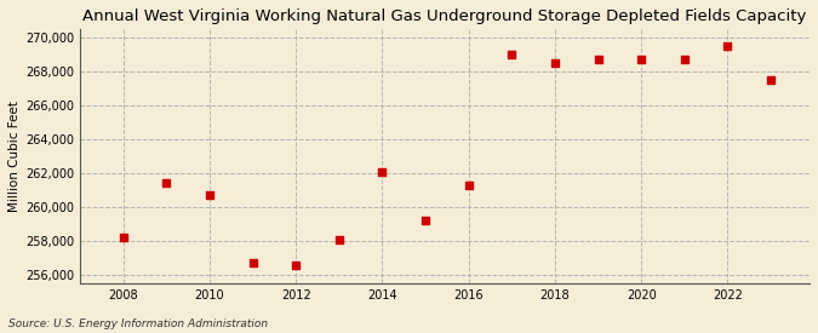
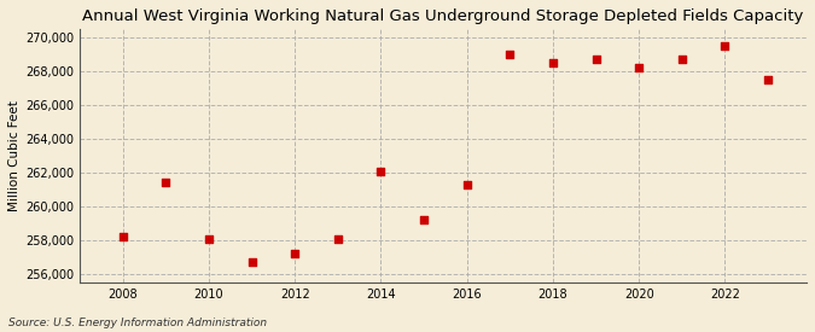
2010: 260,700 -> 258,100
2012: 256,600 -> 257,200
2020: 268,700 -> 268,200
